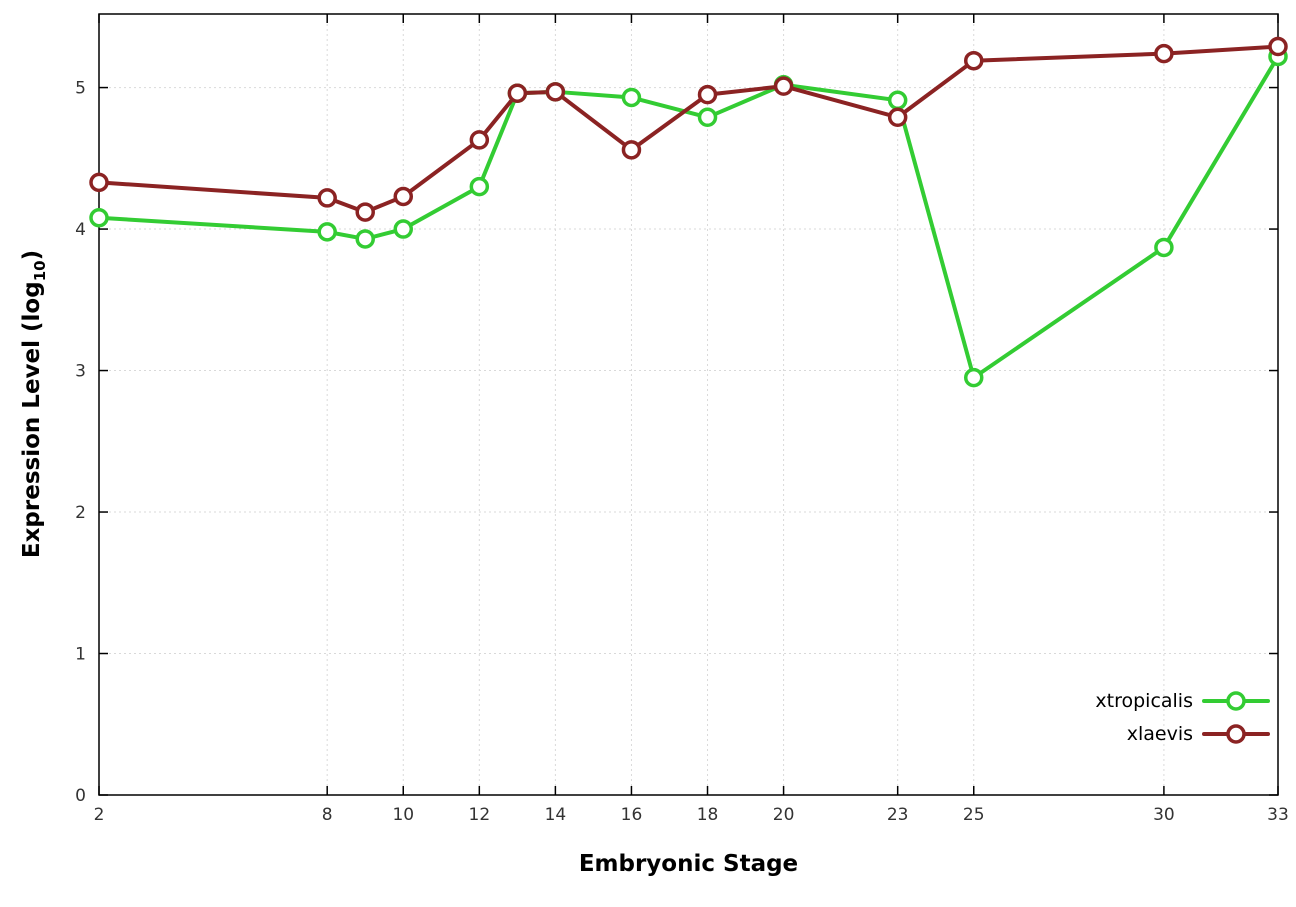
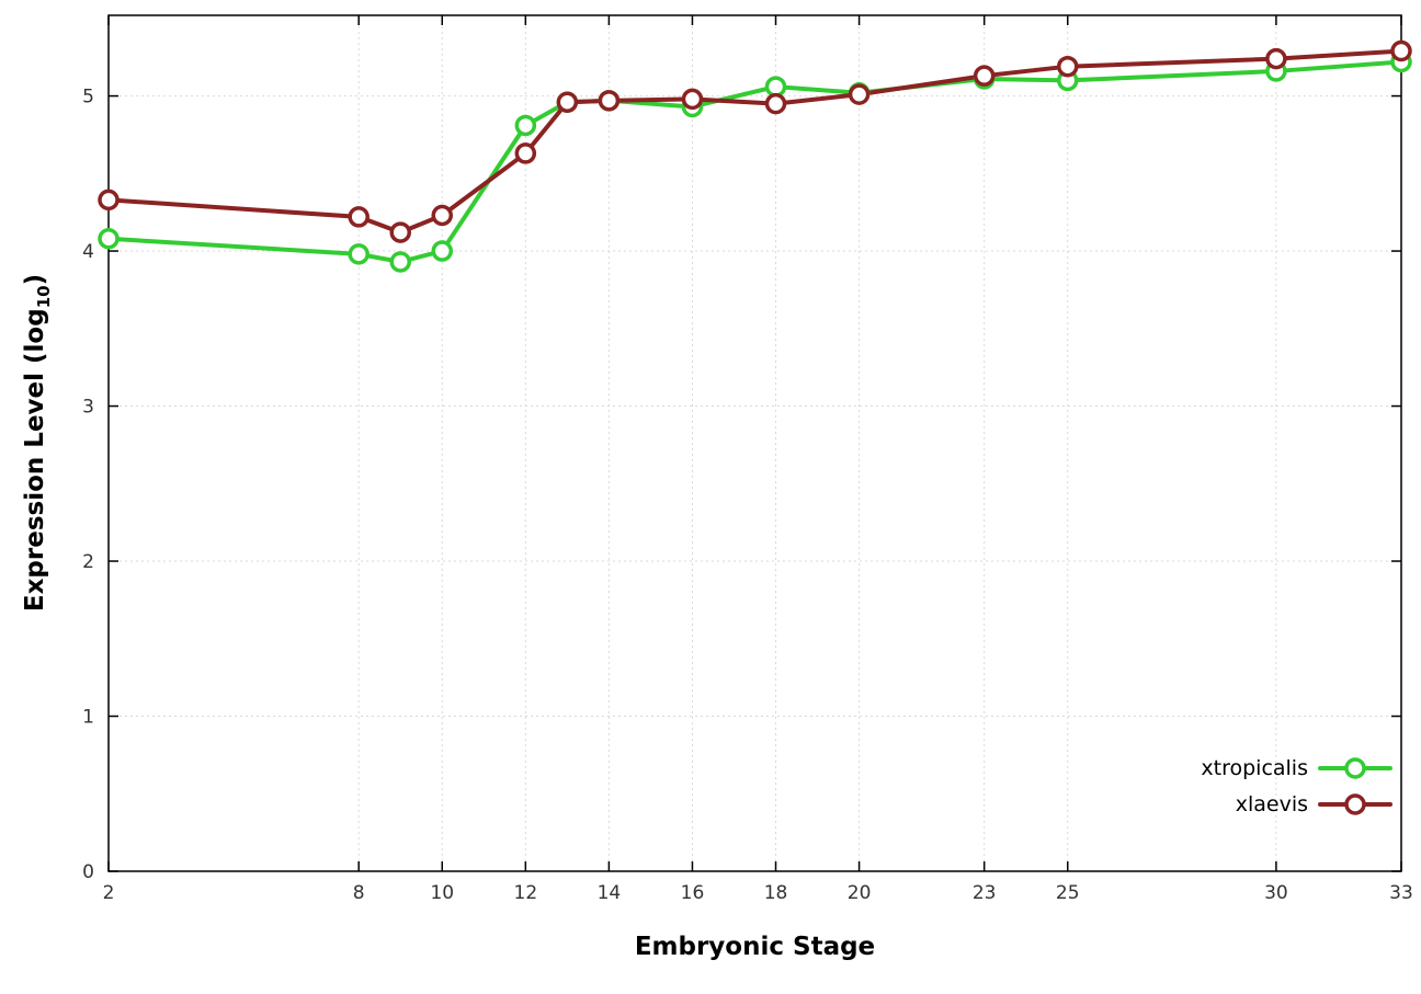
xtropicalis/12: 4.30 -> 4.81
xlaevis/16: 4.56 -> 4.98
xtropicalis/18: 4.79 -> 5.06
xtropicalis/23: 4.91 -> 5.11
xlaevis/23: 4.79 -> 5.13
xtropicalis/25: 2.95 -> 5.10
xtropicalis/30: 3.87 -> 5.16
